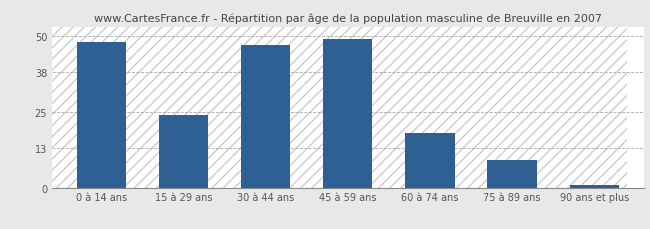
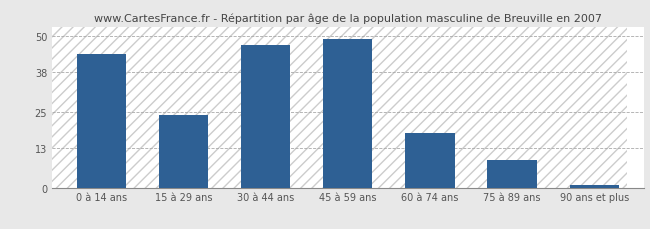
0 à 14 ans: 48 -> 44
